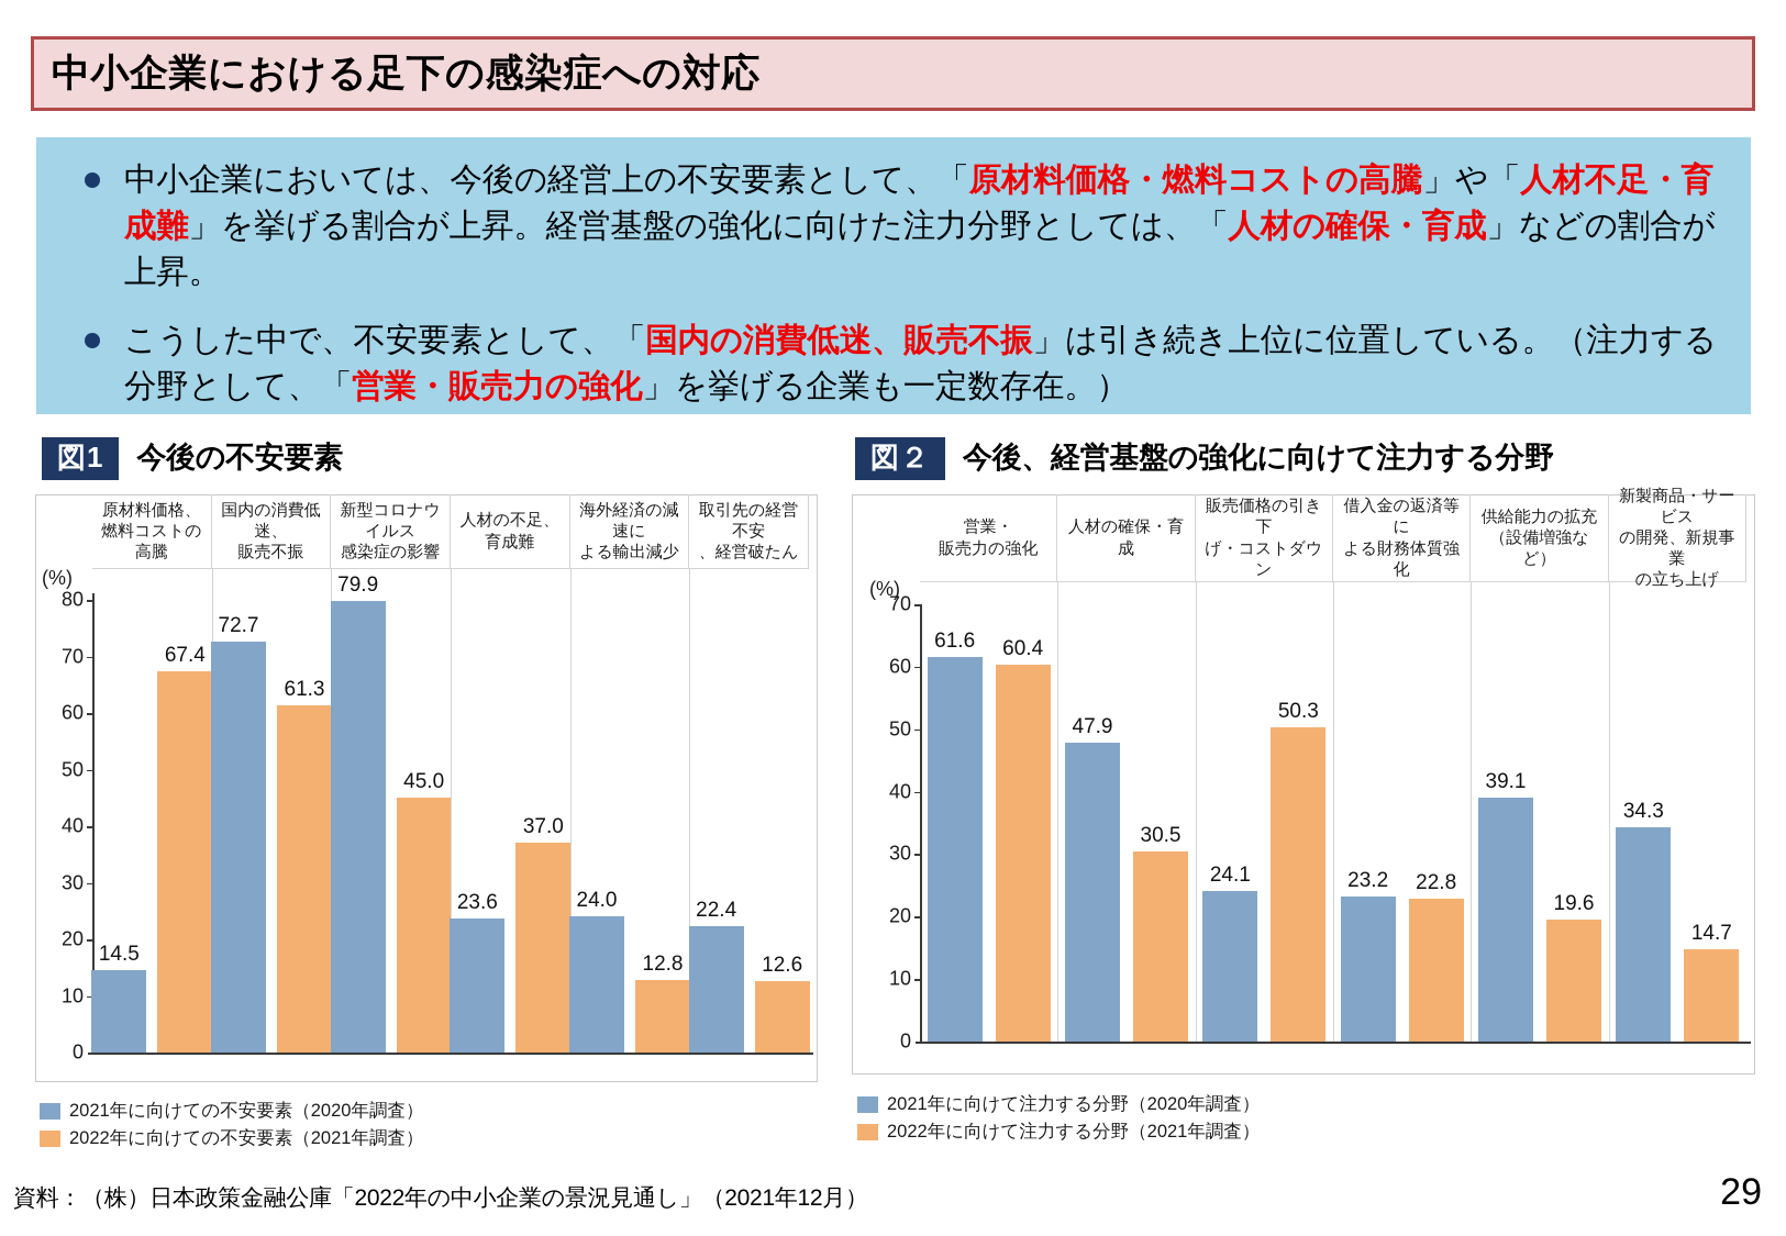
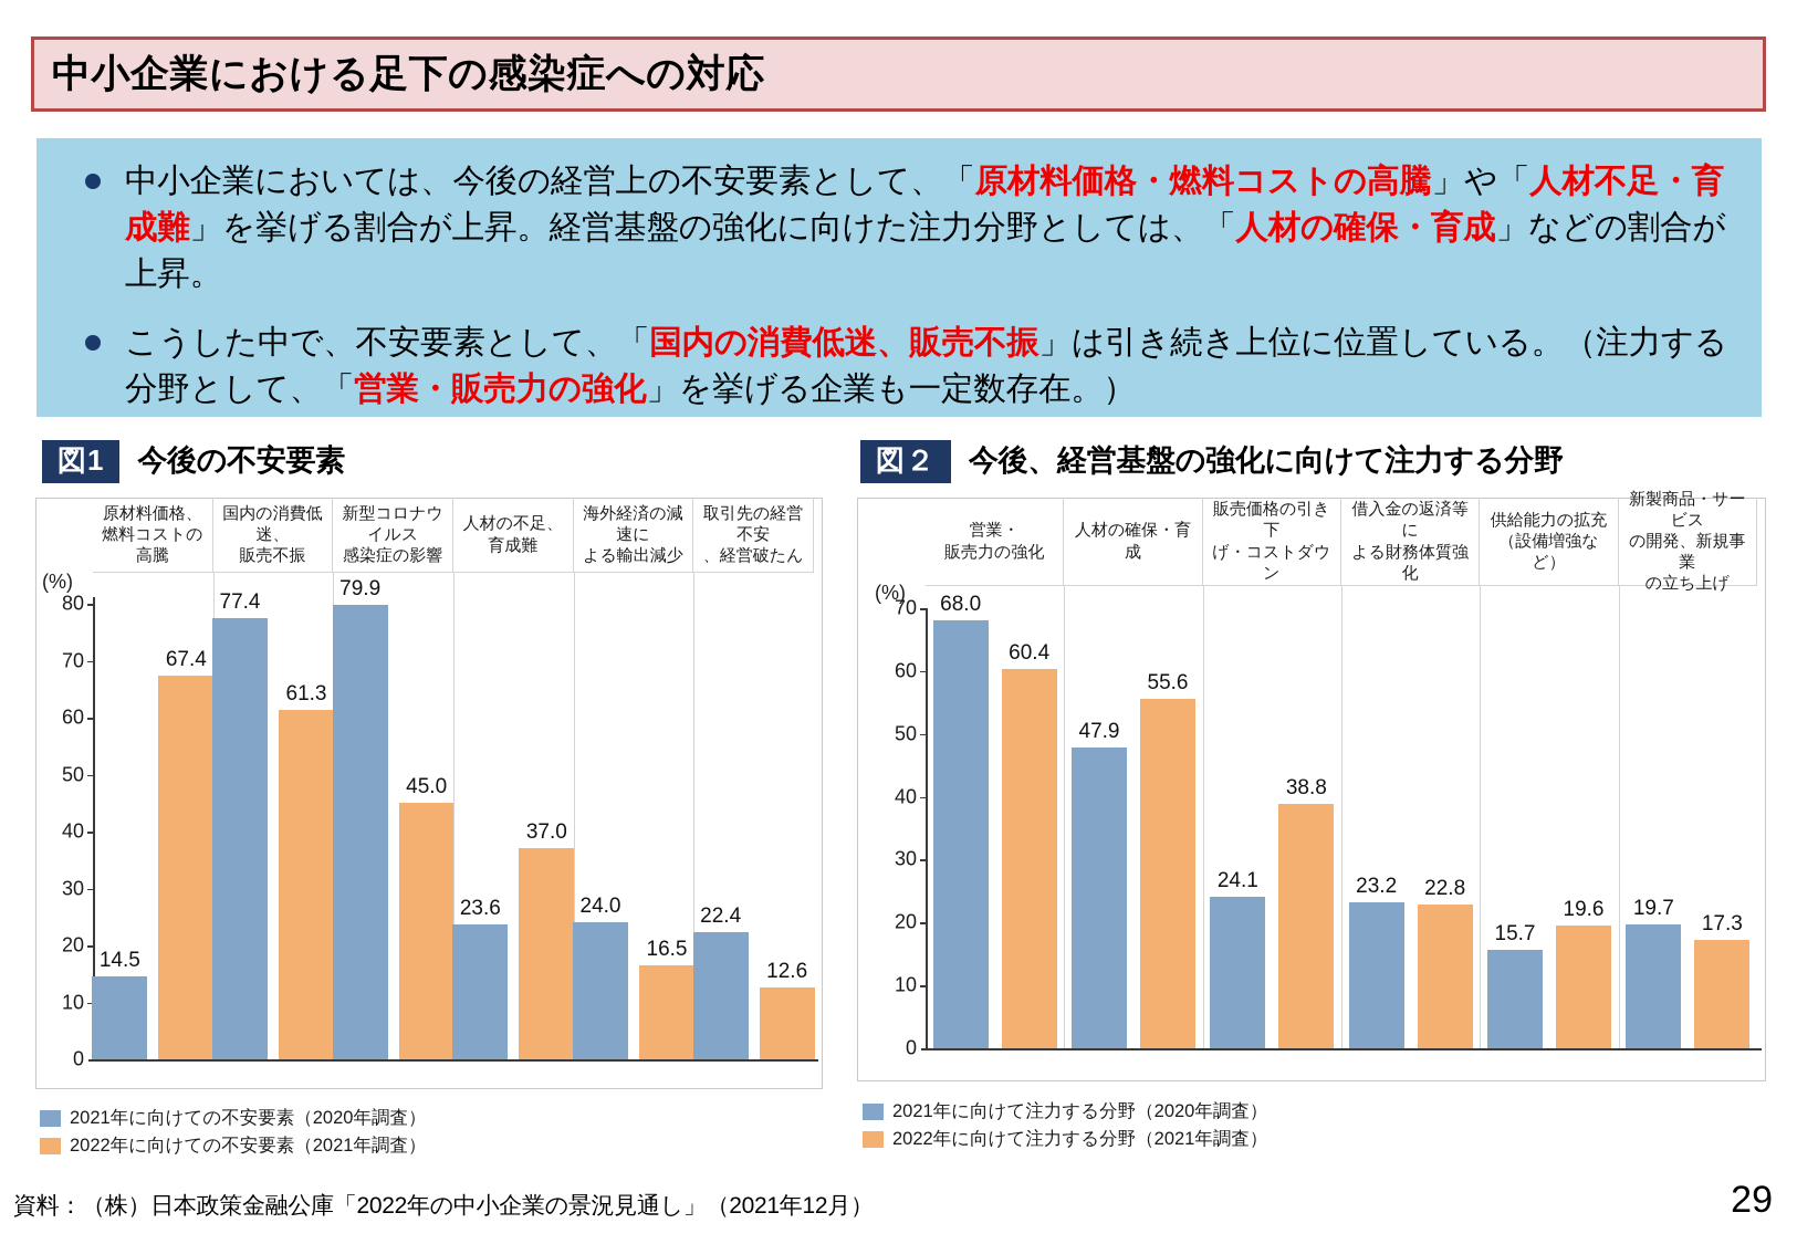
今後の不安要素/2021年に向けての不安要素（2020年調査）/国内の消費低迷、 販売不振: 72.7 -> 77.4
今後の不安要素/2022年に向けての不安要素（2021年調査）/海外経済の減速に よる輸出減少: 12.8 -> 16.5
今後、経営基盤の強化に向けて注力する分野/2021年に向けて注力する分野（2020年調査）/営業・ 販売力の強化: 61.6 -> 68.0
今後、経営基盤の強化に向けて注力する分野/2022年に向けて注力する分野（2021年調査）/人材の確保・育成: 30.5 -> 55.6
今後、経営基盤の強化に向けて注力する分野/2022年に向けて注力する分野（2021年調査）/販売価格の引き下 げ・コストダウン: 50.3 -> 38.8
今後、経営基盤の強化に向けて注力する分野/2021年に向けて注力する分野（2020年調査）/供給能力の拡充 （設備増強など）: 39.1 -> 15.7
今後、経営基盤の強化に向けて注力する分野/2021年に向けて注力する分野（2020年調査）/新製商品・サービス の開発、新規事業 の立ち上げ: 34.3 -> 19.7
今後、経営基盤の強化に向けて注力する分野/2022年に向けて注力する分野（2021年調査）/新製商品・サービス の開発、新規事業 の立ち上げ: 14.7 -> 17.3
